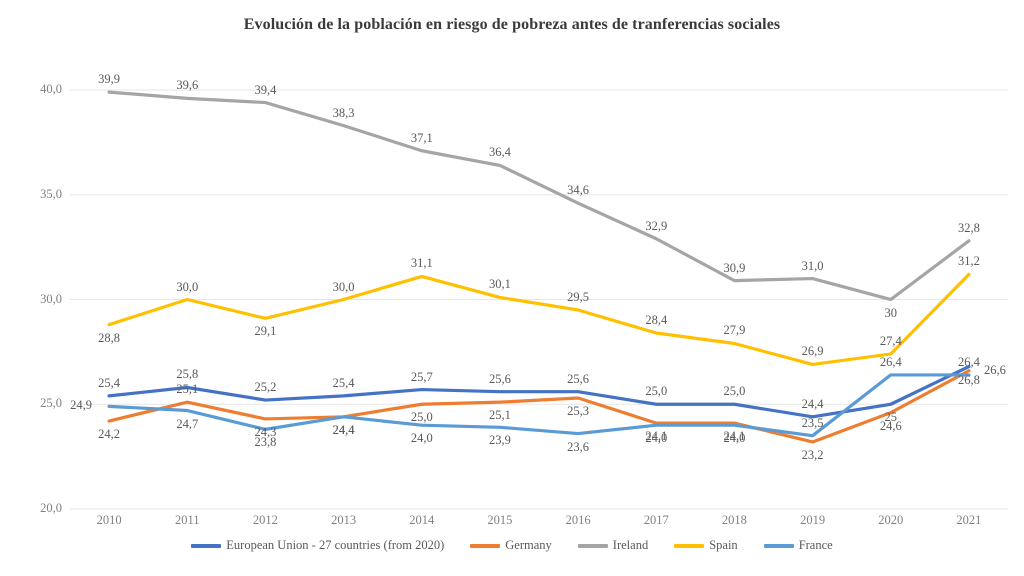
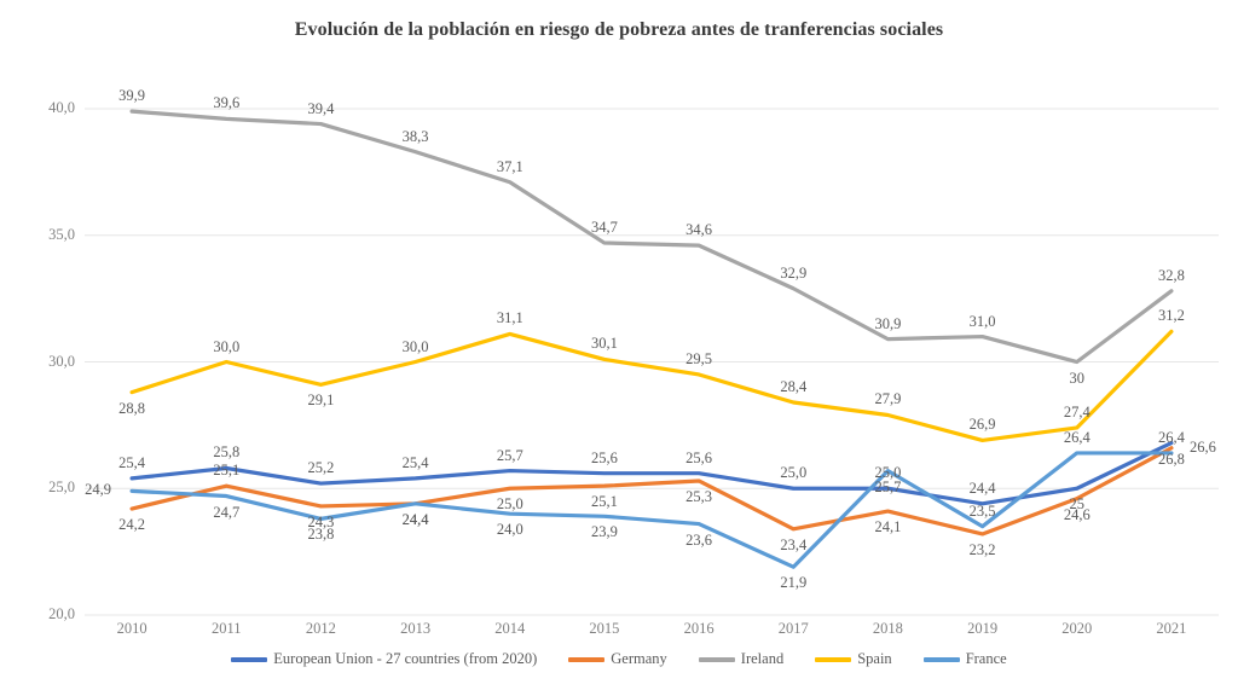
Ireland/2015: 36,4 -> 34,7
Germany/2017: 24,1 -> 23,4
France/2017: 24,0 -> 21,9
France/2018: 24,0 -> 25,7
